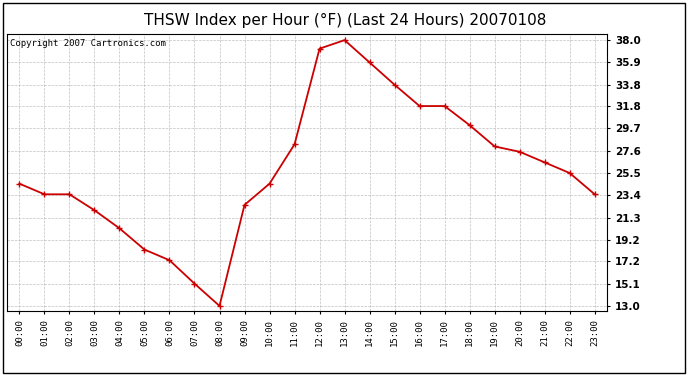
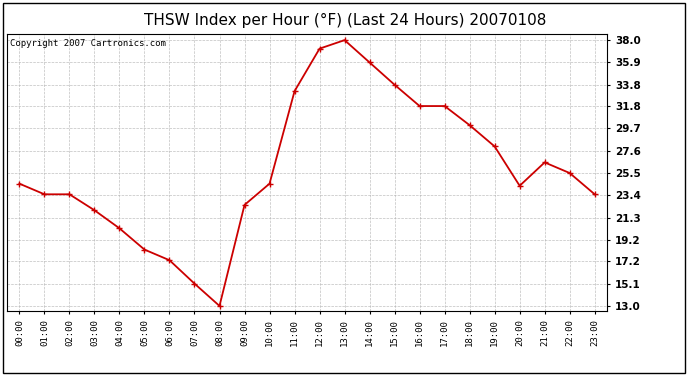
11:00: 28.2 -> 33.2
20:00: 27.5 -> 24.3
